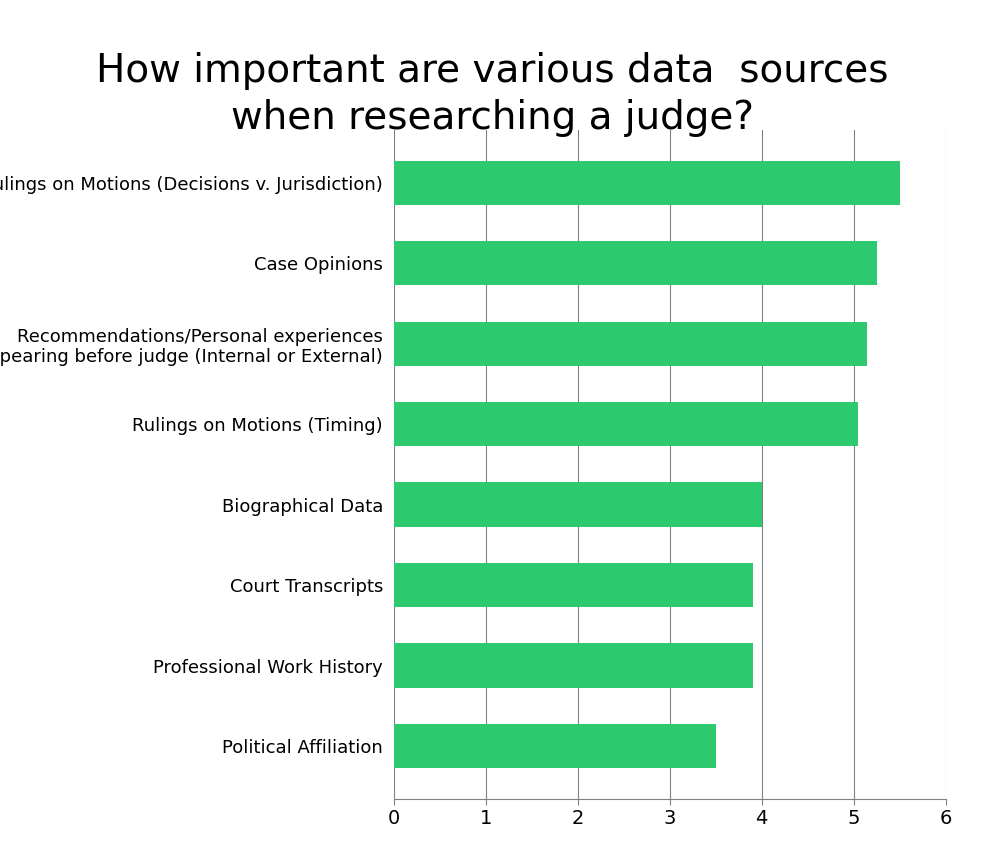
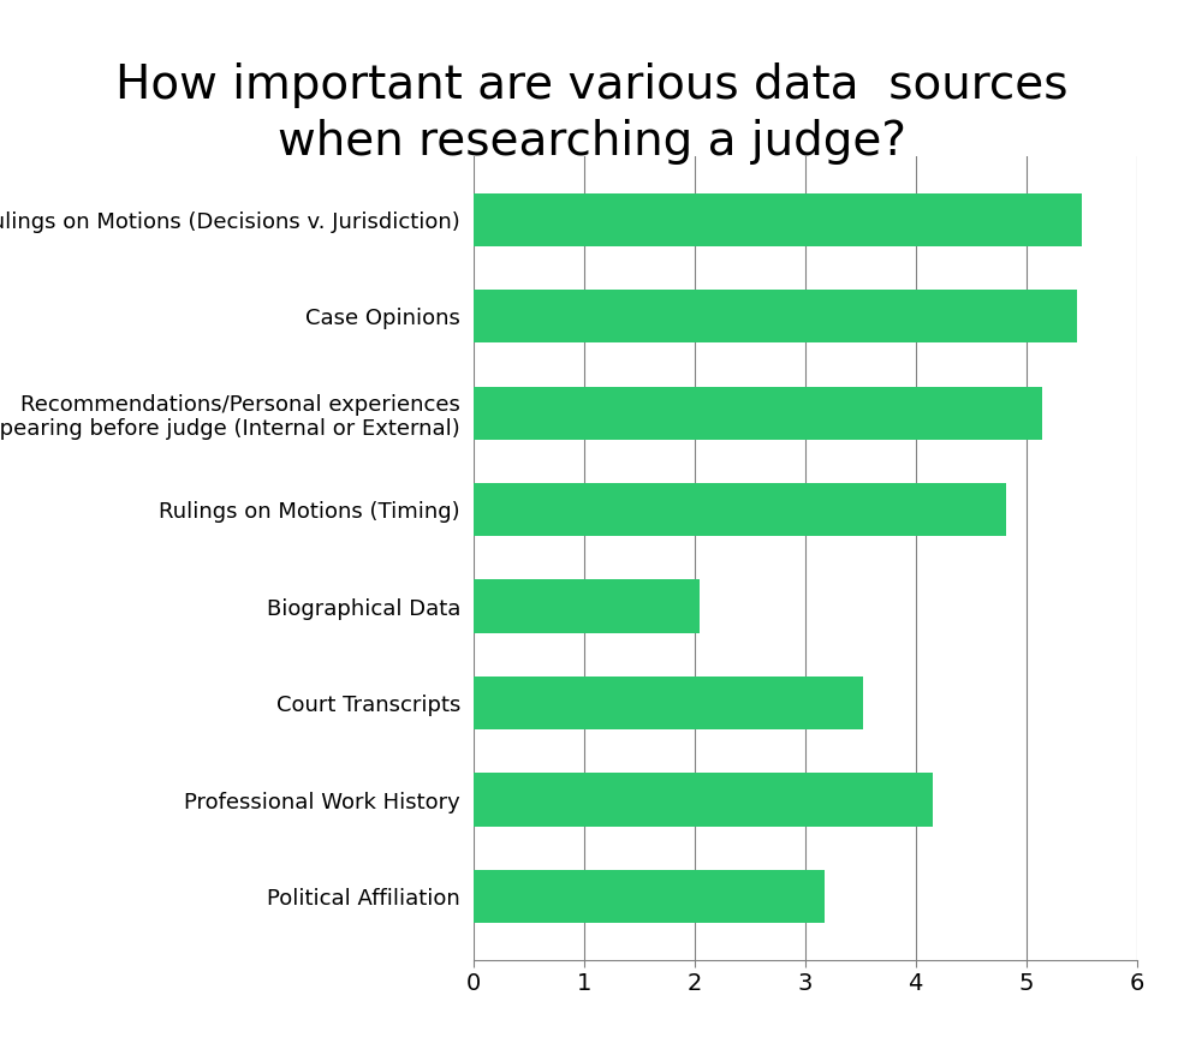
Case Opinions: 5.25 -> 5.46
Rulings on Motions (Timing): 5.05 -> 4.82
Biographical Data: 4.00 -> 2.04
Court Transcripts: 3.90 -> 3.52
Professional Work History: 3.90 -> 4.16
Political Affiliation: 3.50 -> 3.18
